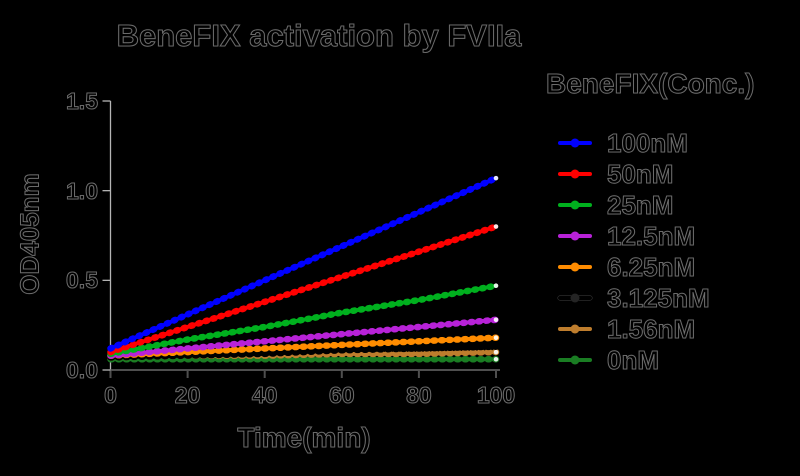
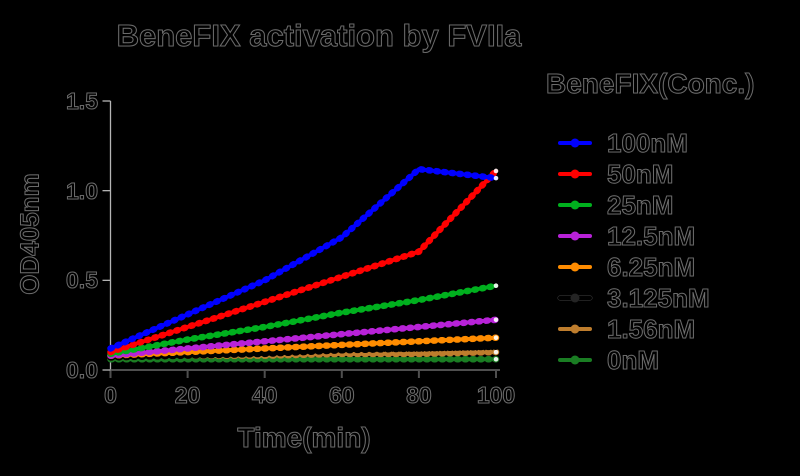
100nM/60: 0.69 -> 0.74
100nM/80: 0.88 -> 1.12
50nM/100: 0.80 -> 1.11
